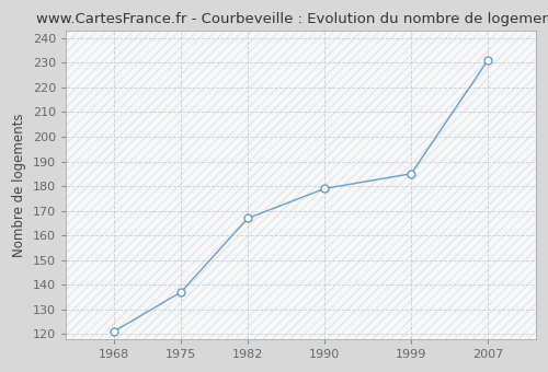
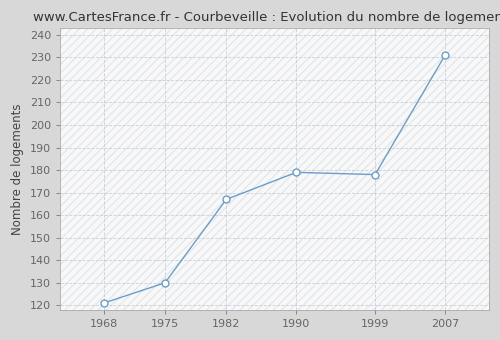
1975: 137 -> 130
1999: 185 -> 178
